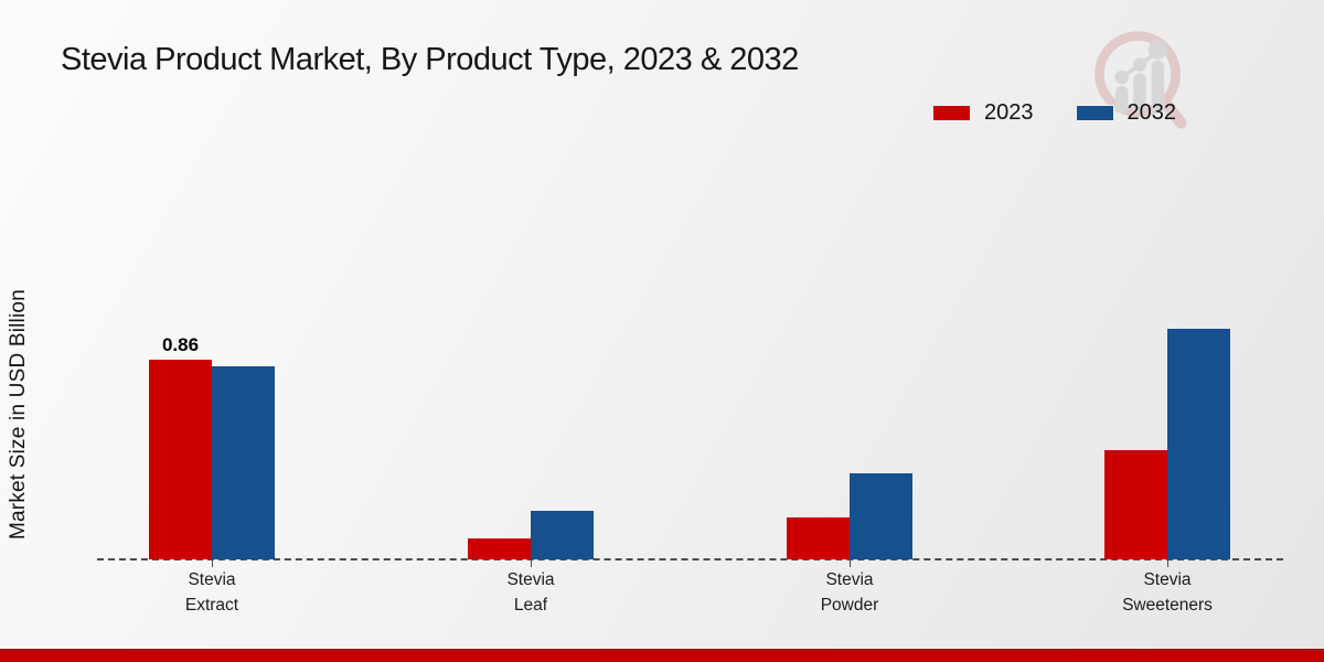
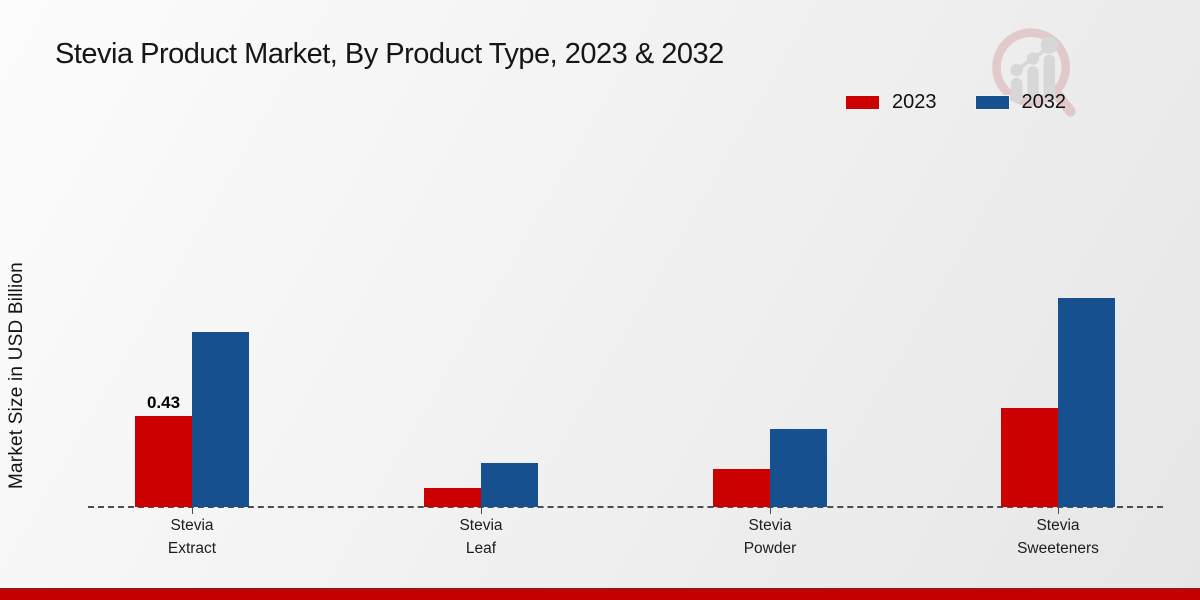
2023/Stevia Extract: 0.86 -> 0.43
